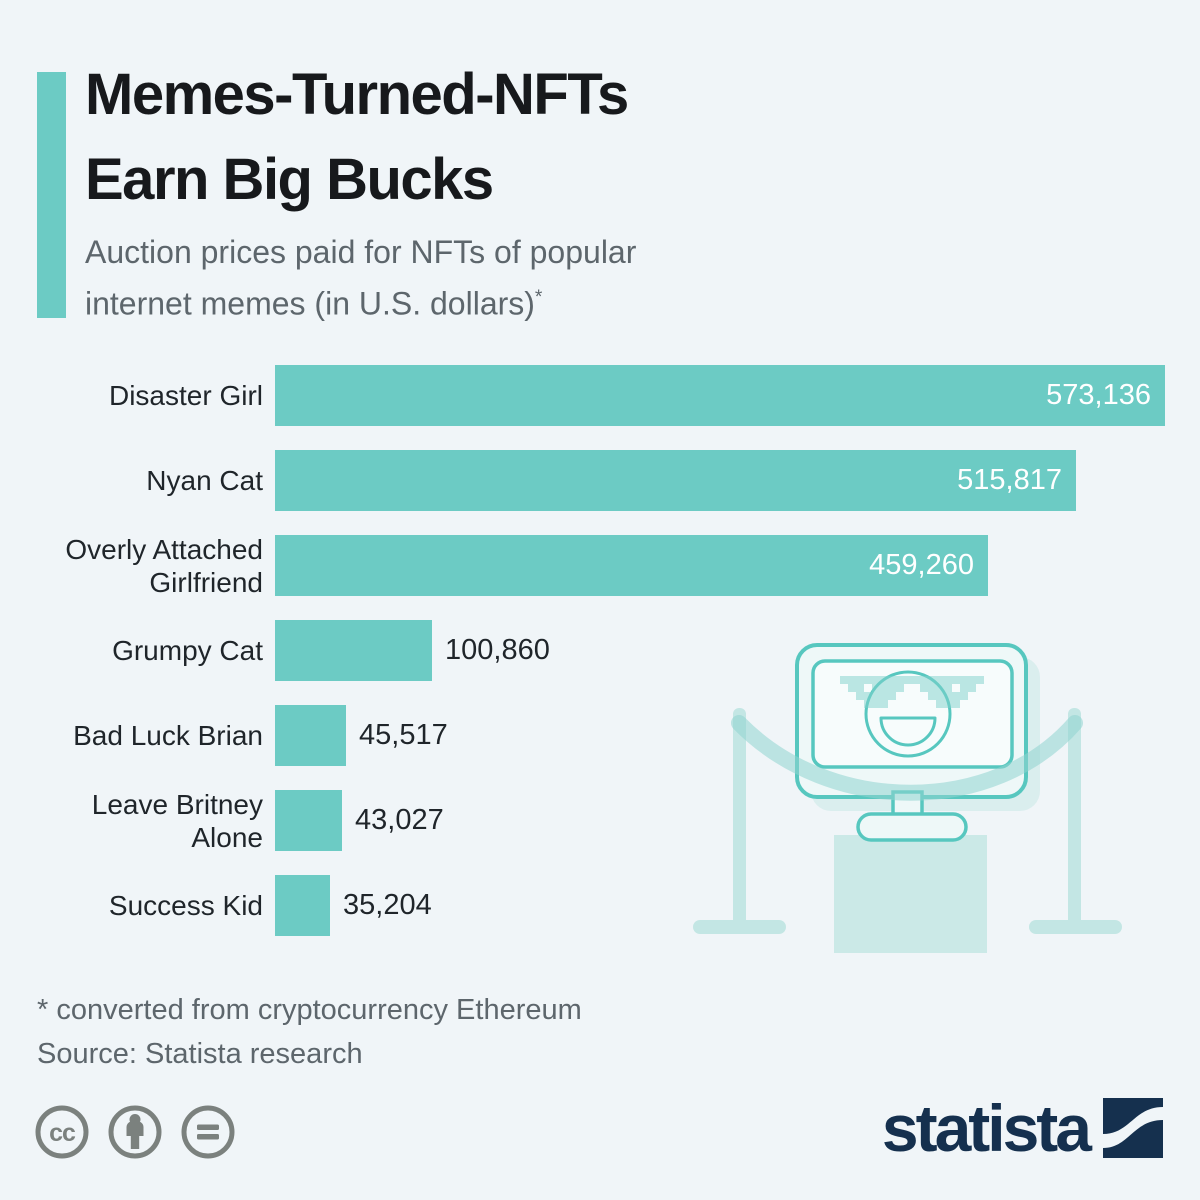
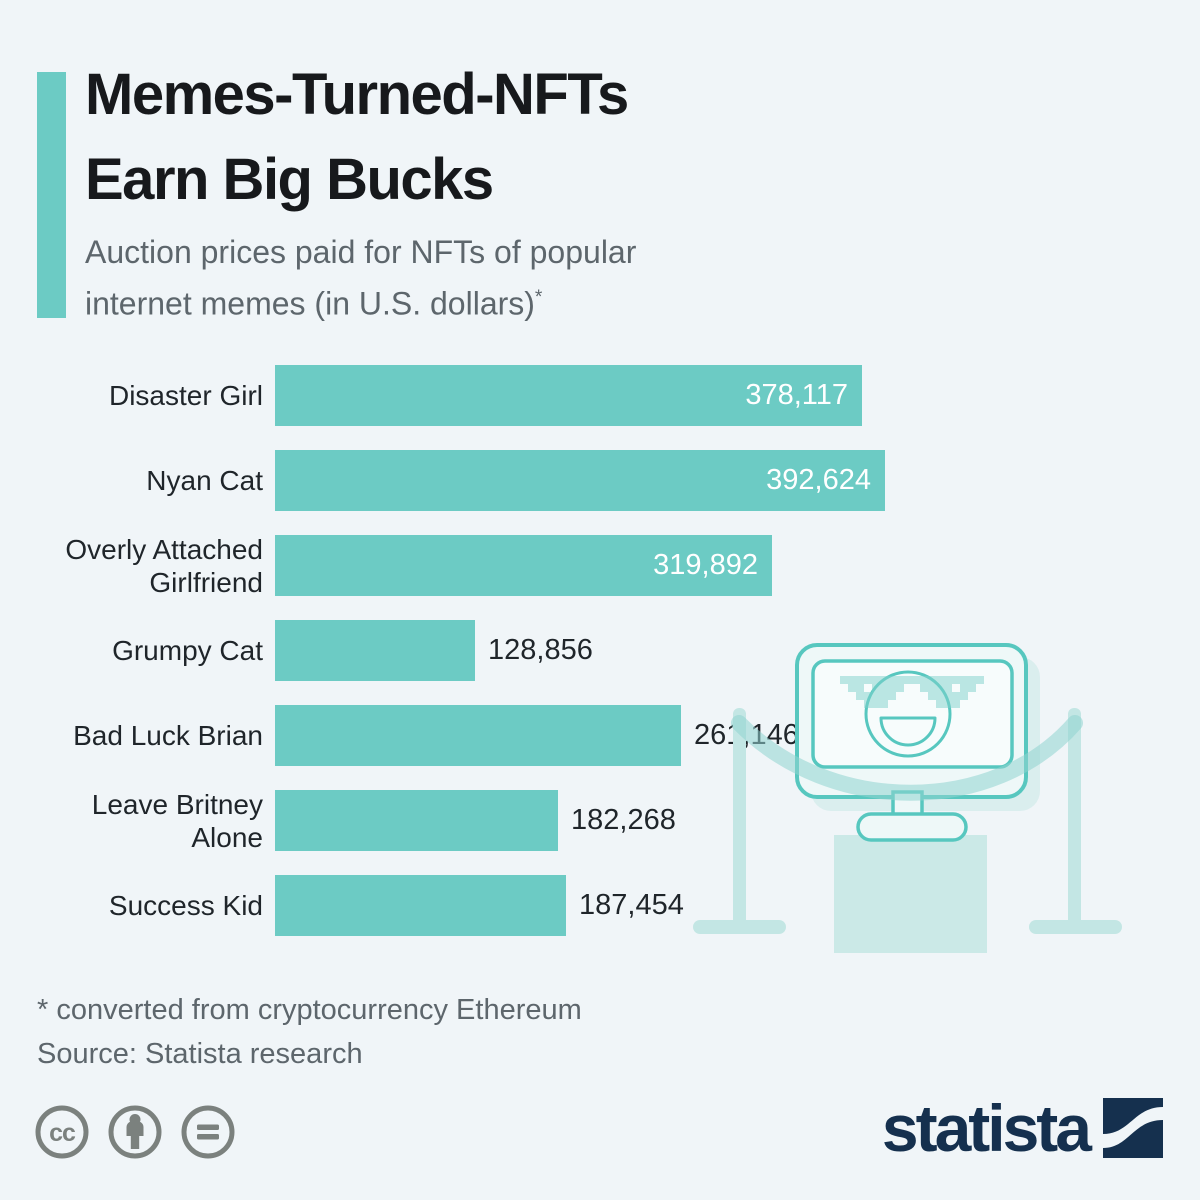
Disaster Girl: 573,136 -> 378,117
Nyan Cat: 515,817 -> 392,624
Overly Attached Girlfriend: 459,260 -> 319,892
Grumpy Cat: 100,860 -> 128,856
Bad Luck Brian: 45,517 -> 261,146
Leave Britney Alone: 43,027 -> 182,268
Success Kid: 35,204 -> 187,454
